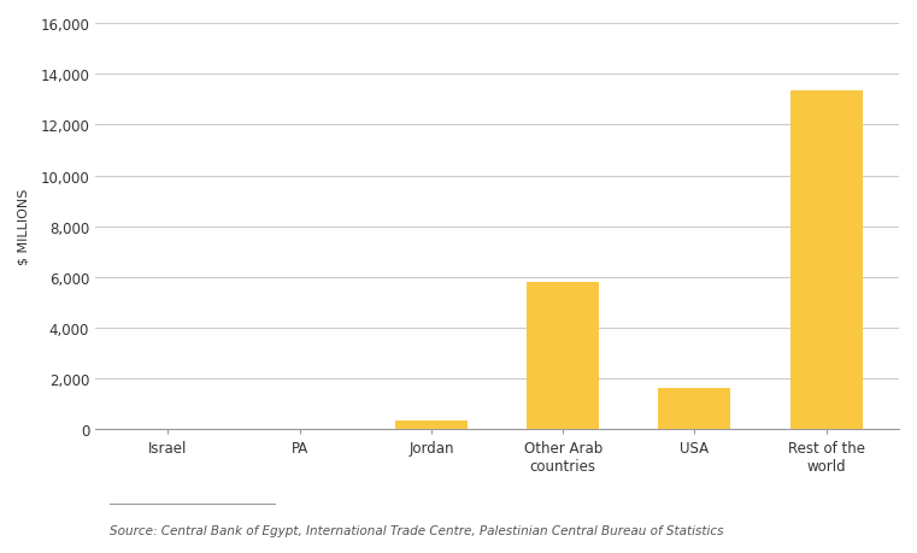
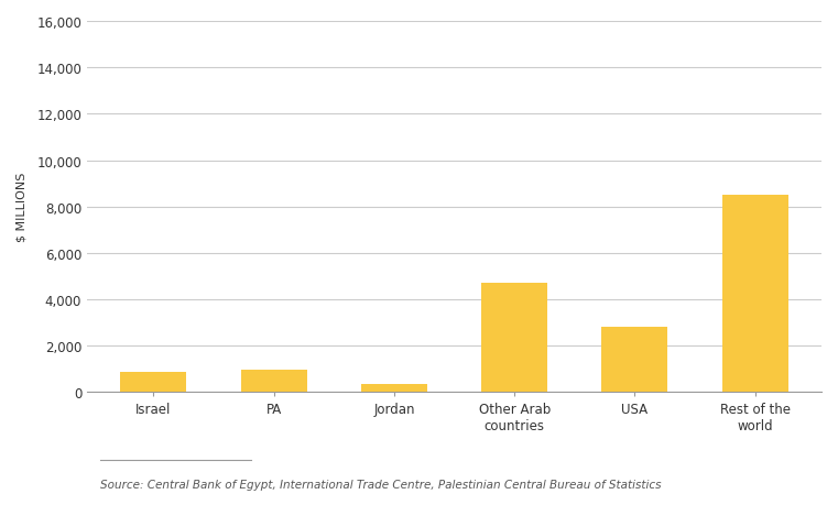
Israel: 20 -> 850
PA: 20 -> 950
Other Arab countries: 5,800 -> 4,700
USA: 1,650 -> 2,800
Rest of the world: 13,350 -> 8,500
